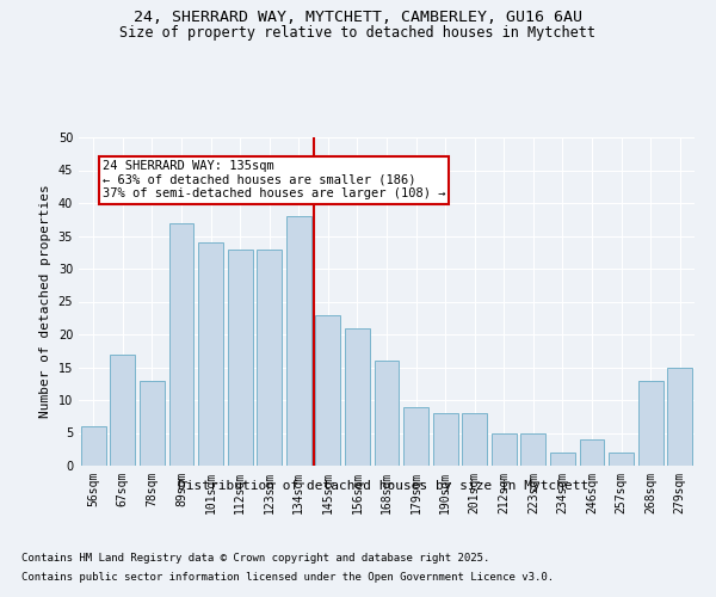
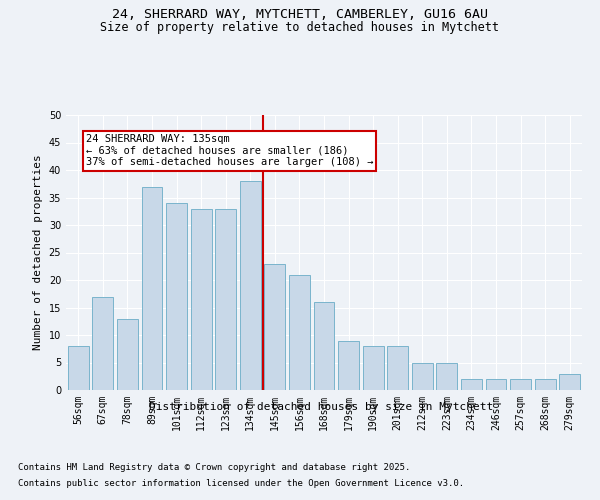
56sqm: 6 -> 8
246sqm: 4 -> 2
268sqm: 13 -> 2
279sqm: 15 -> 3
